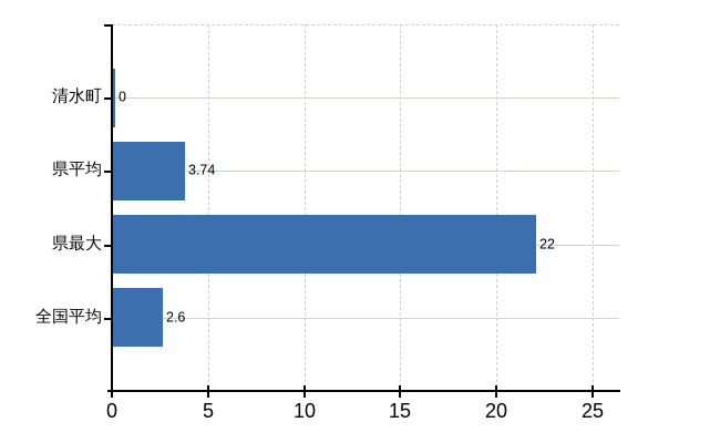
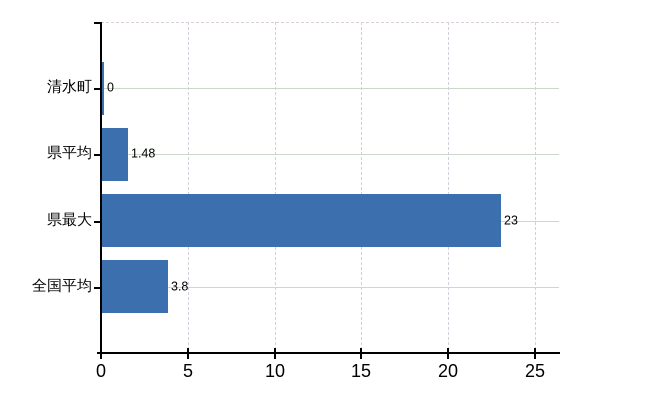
県平均: 3.74 -> 1.48
県最大: 22 -> 23
全国平均: 2.6 -> 3.8
